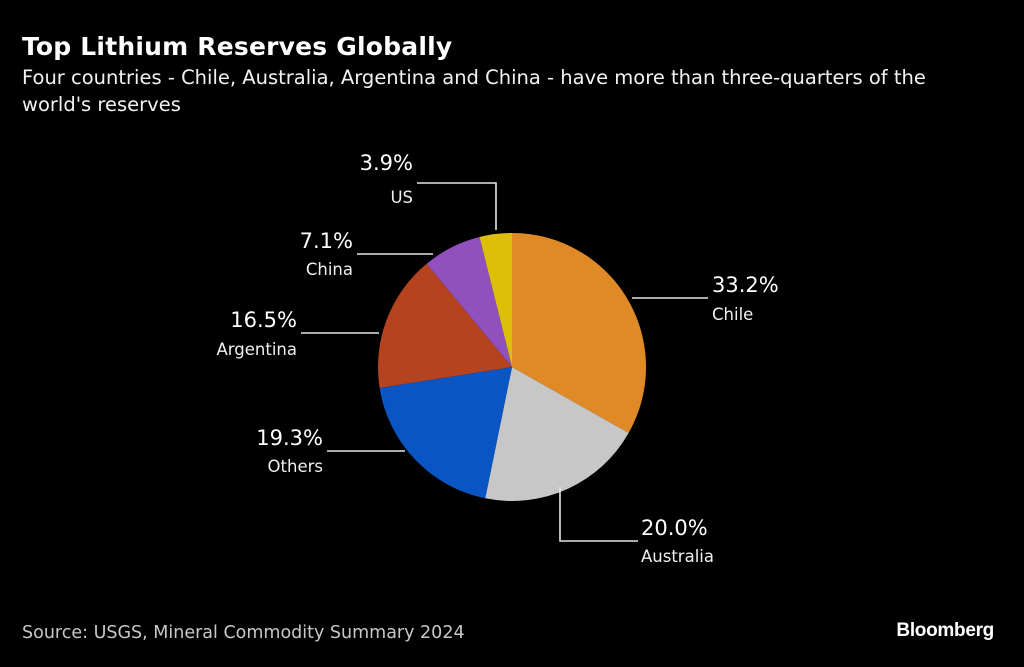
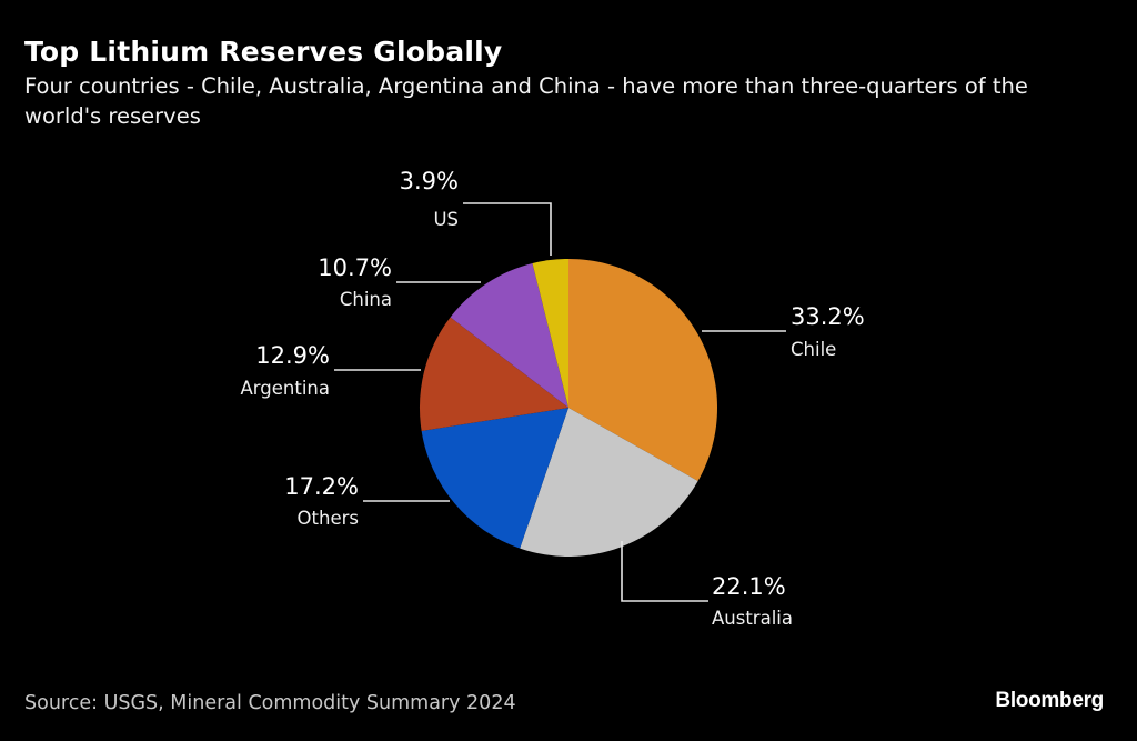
Australia: 20.0% -> 22.1%
Others: 19.3% -> 17.2%
Argentina: 16.5% -> 12.9%
China: 7.1% -> 10.7%
